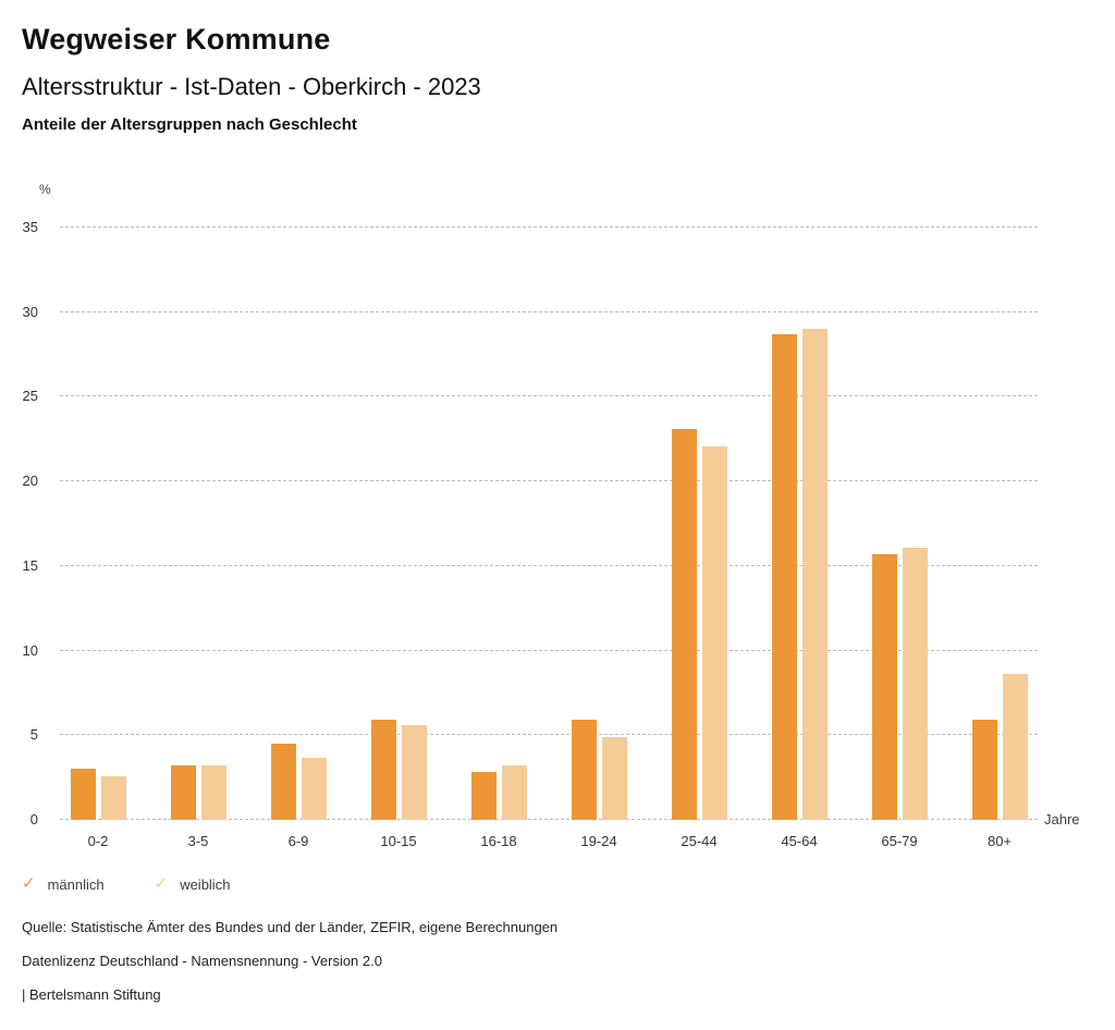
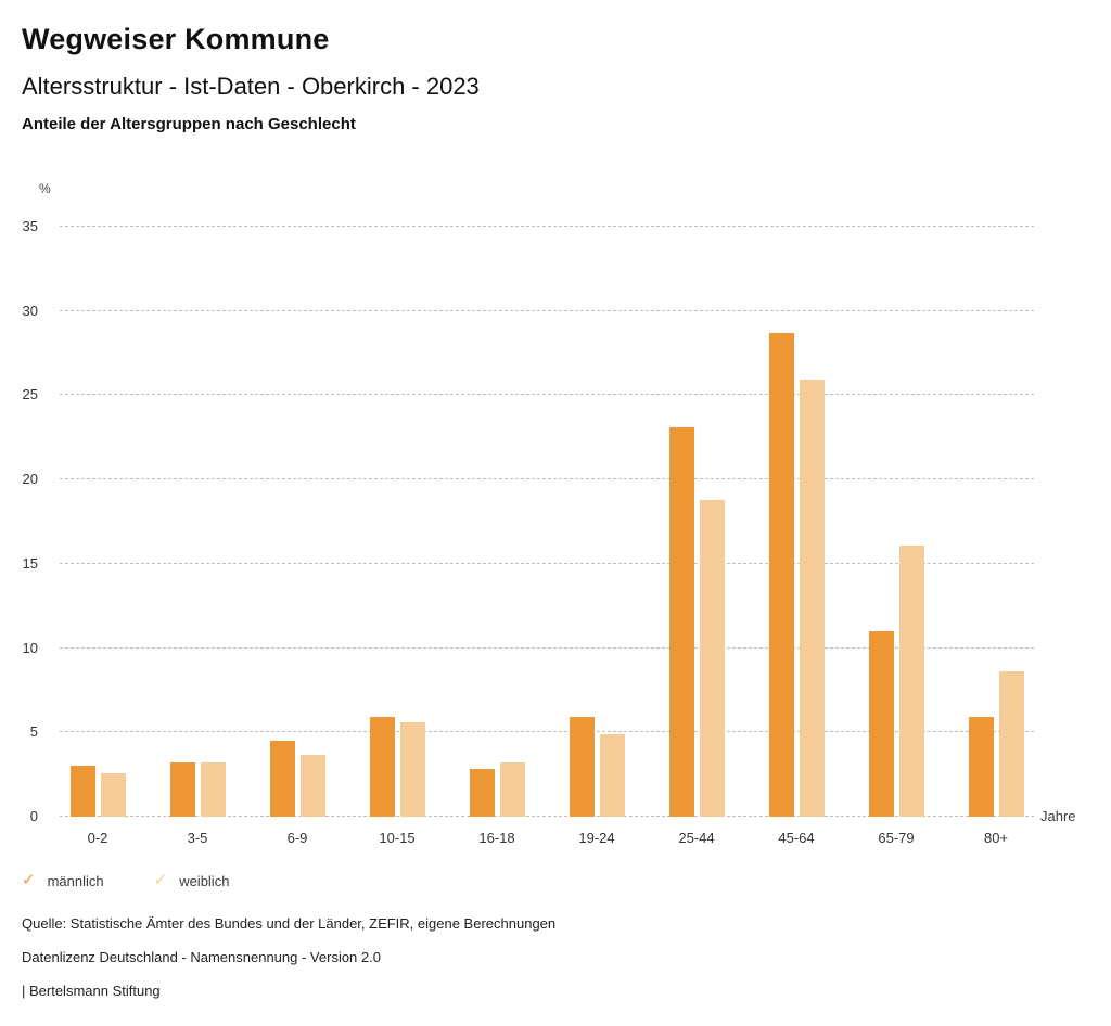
weiblich/25-44: 22.1 -> 18.8
weiblich/45-64: 29.0 -> 25.9
männlich/65-79: 15.7 -> 11.0
